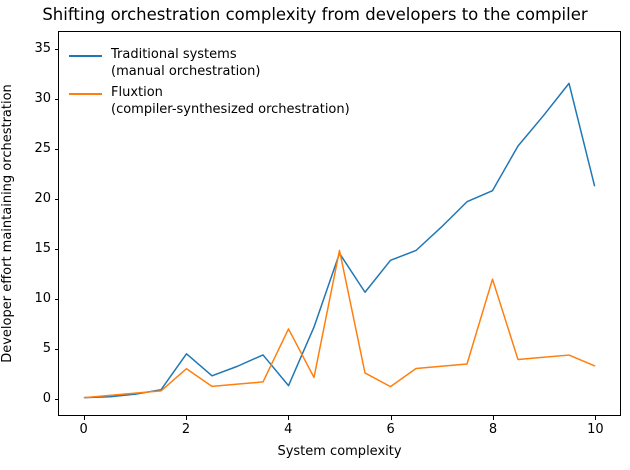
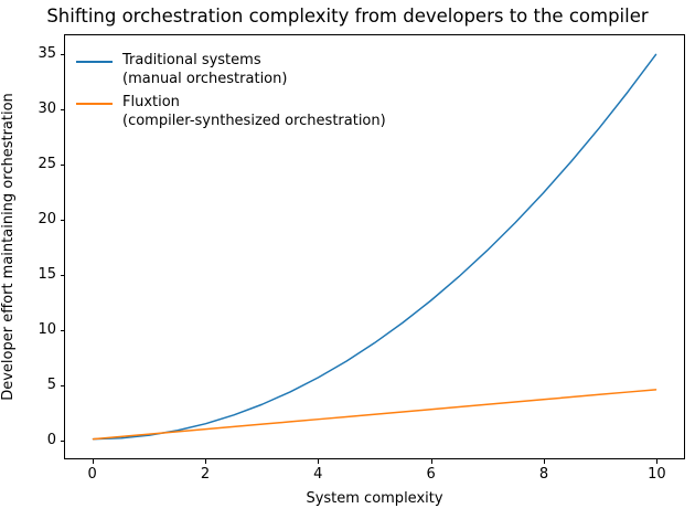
Traditional systems (manual orchestration)/2: 4.4 -> 1.4
Fluxtion (compiler-synthesized orchestration)/2: 2.9 -> 0.9
Traditional systems (manual orchestration)/4: 1.2 -> 5.6
Fluxtion (compiler-synthesized orchestration)/4: 6.9 -> 1.8
Traditional systems (manual orchestration)/5: 14.5 -> 8.8
Fluxtion (compiler-synthesized orchestration)/5: 14.8 -> 2.2
Traditional systems (manual orchestration)/6: 13.8 -> 12.6
Fluxtion (compiler-synthesized orchestration)/6: 1.1 -> 2.7
Traditional systems (manual orchestration)/8: 20.8 -> 22.4
Fluxtion (compiler-synthesized orchestration)/8: 11.9 -> 3.6
Traditional systems (manual orchestration)/10: 21.3 -> 35.0
Fluxtion (compiler-synthesized orchestration)/10: 3.2 -> 4.5
